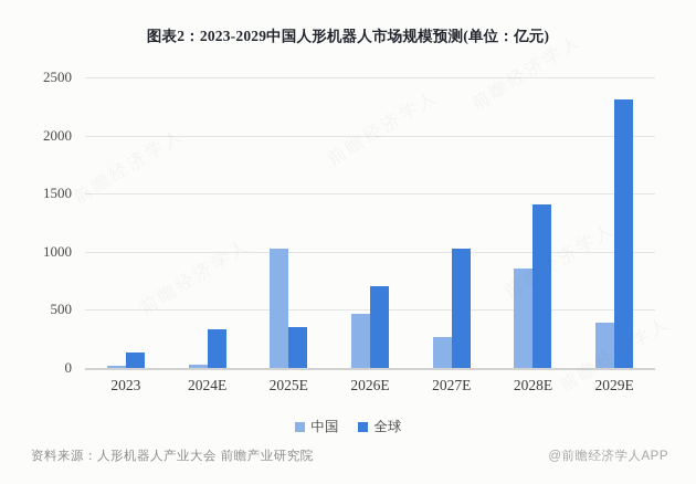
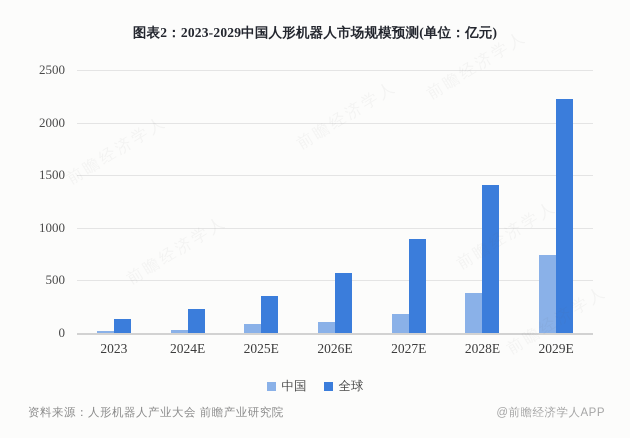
全球/2024E: 330 -> 220
中国/2025E: 1030 -> 80
中国/2026E: 470 -> 100
全球/2026E: 700 -> 570
中国/2027E: 270 -> 180
全球/2027E: 1030 -> 890
中国/2028E: 860 -> 380
中国/2029E: 390 -> 740
全球/2029E: 2310 -> 2220
